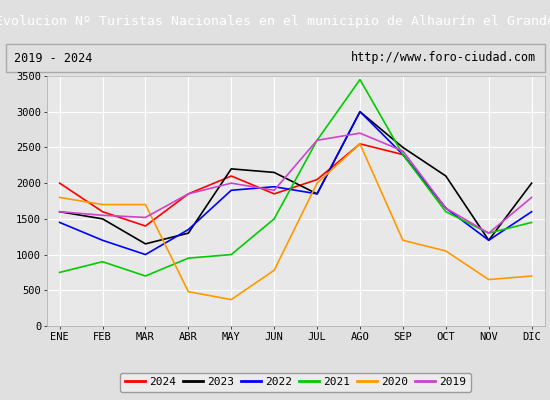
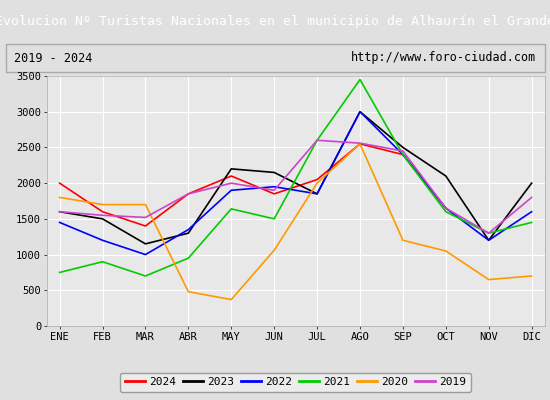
2021/MAY: 1000 -> 1640
2020/JUN: 780 -> 1060
2019/AGO: 2700 -> 2560
